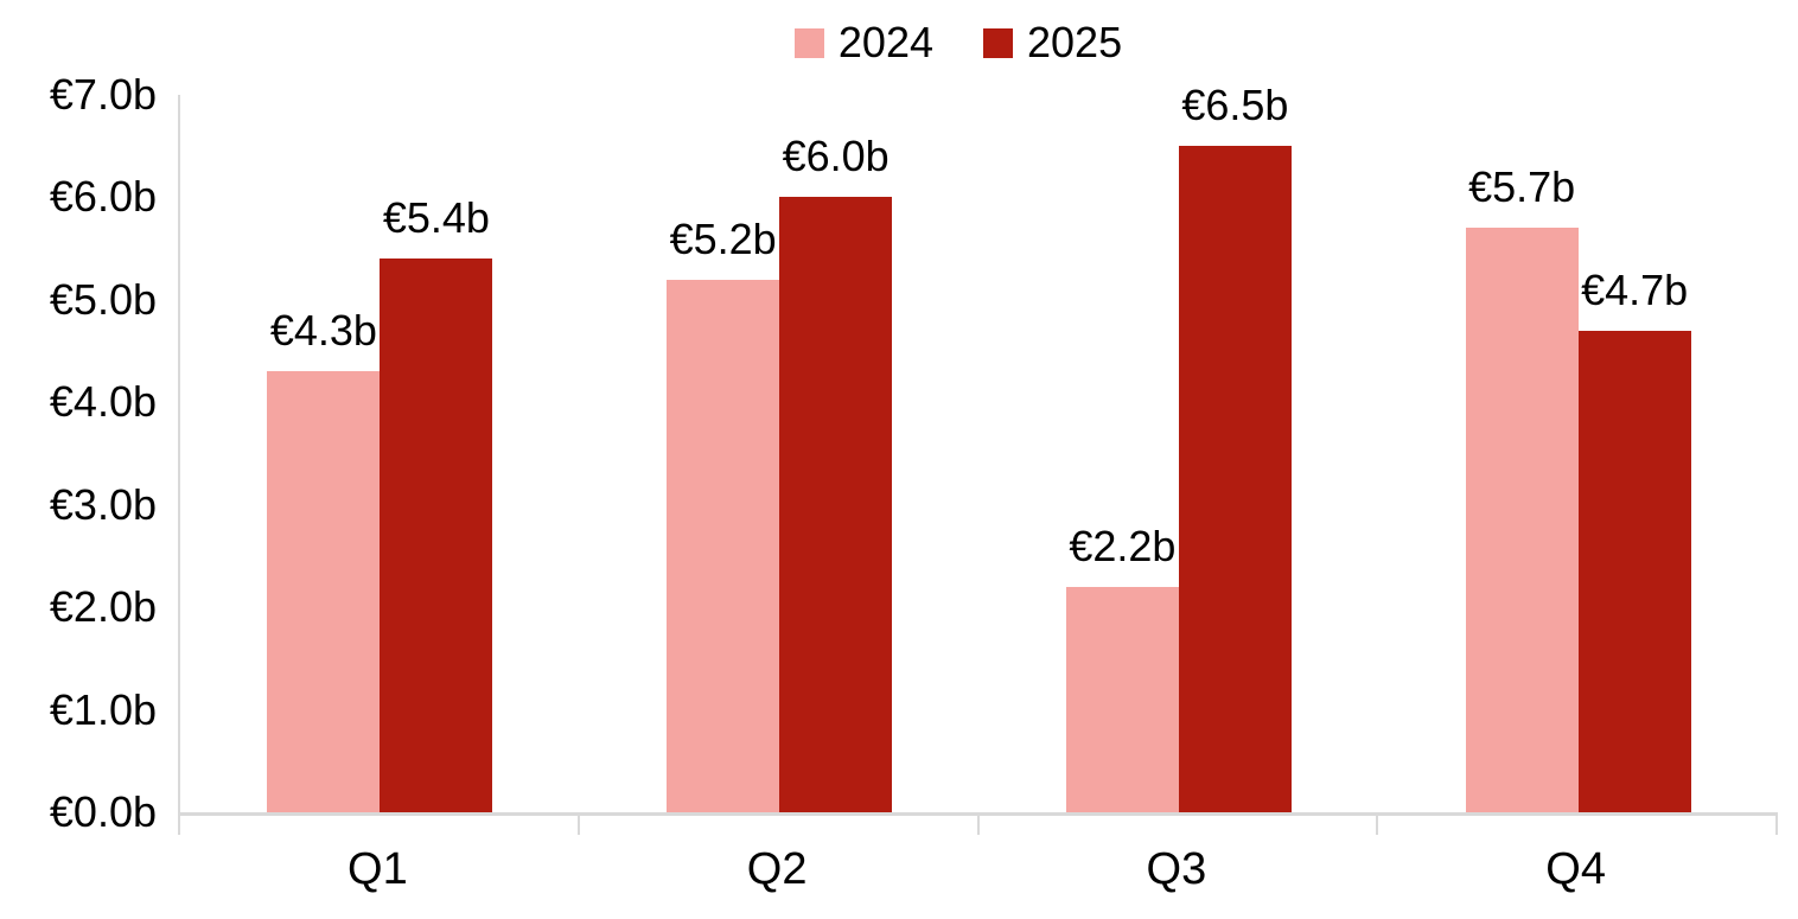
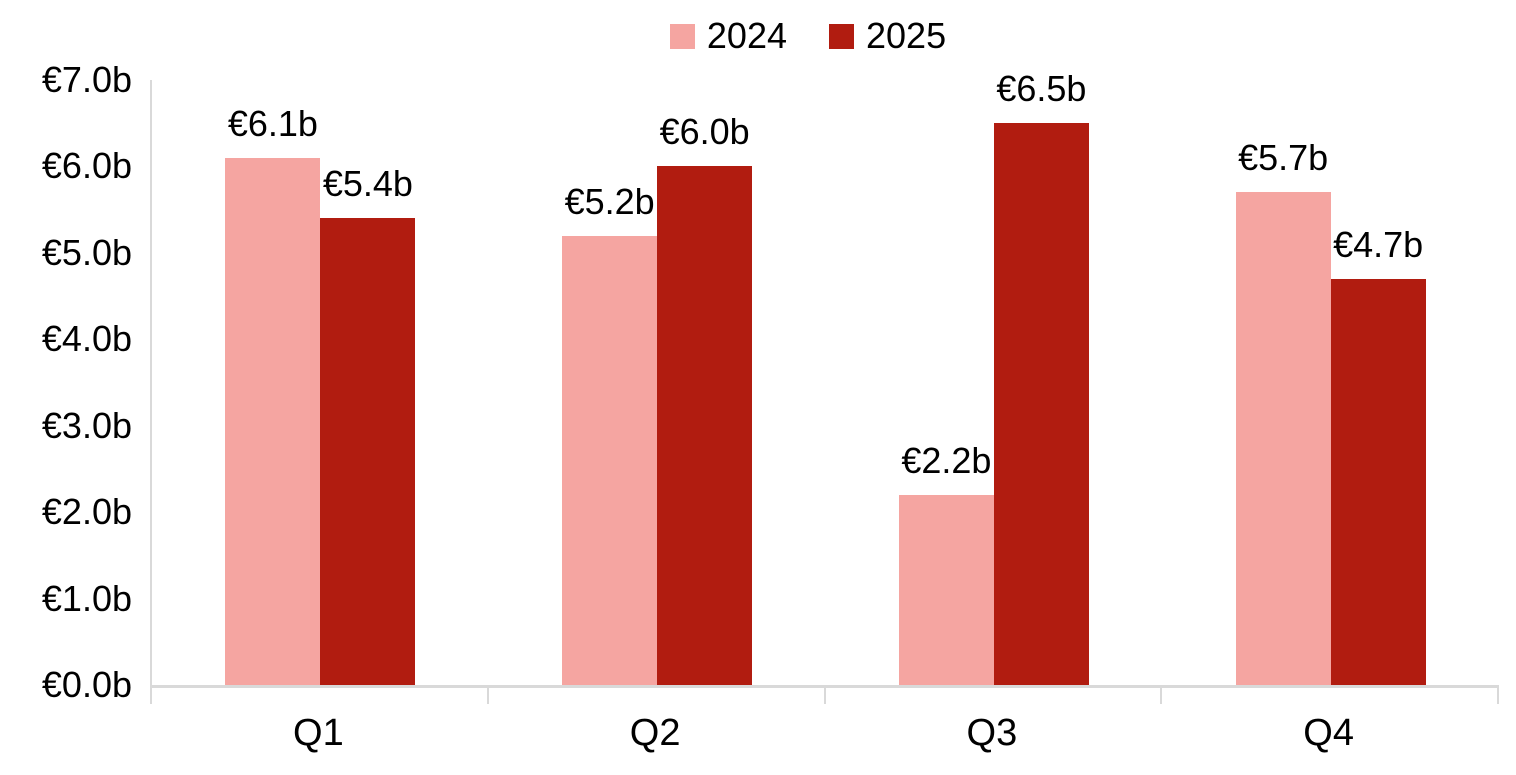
2024/Q1: €4.3b -> €6.1b
